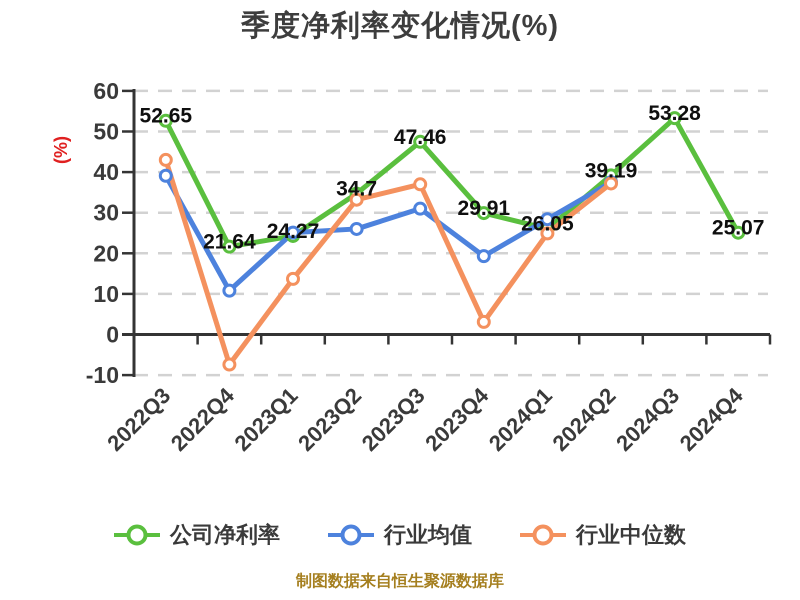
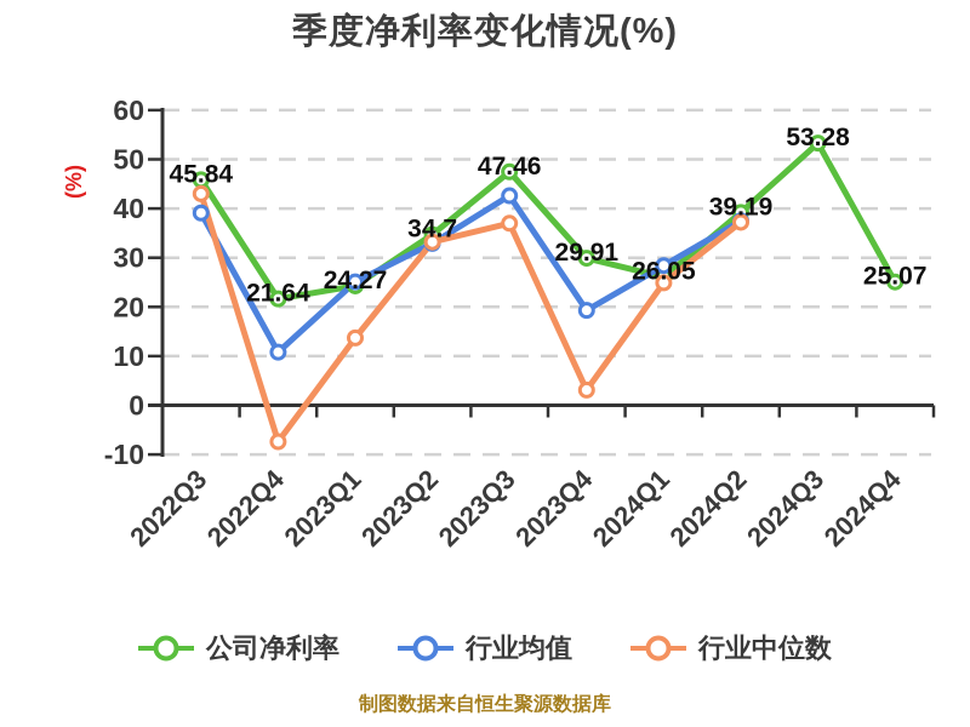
公司净利率/2022Q3: 52.65 -> 45.84
行业均值/2023Q2: 26 -> 33
行业均值/2023Q3: 31 -> 43
